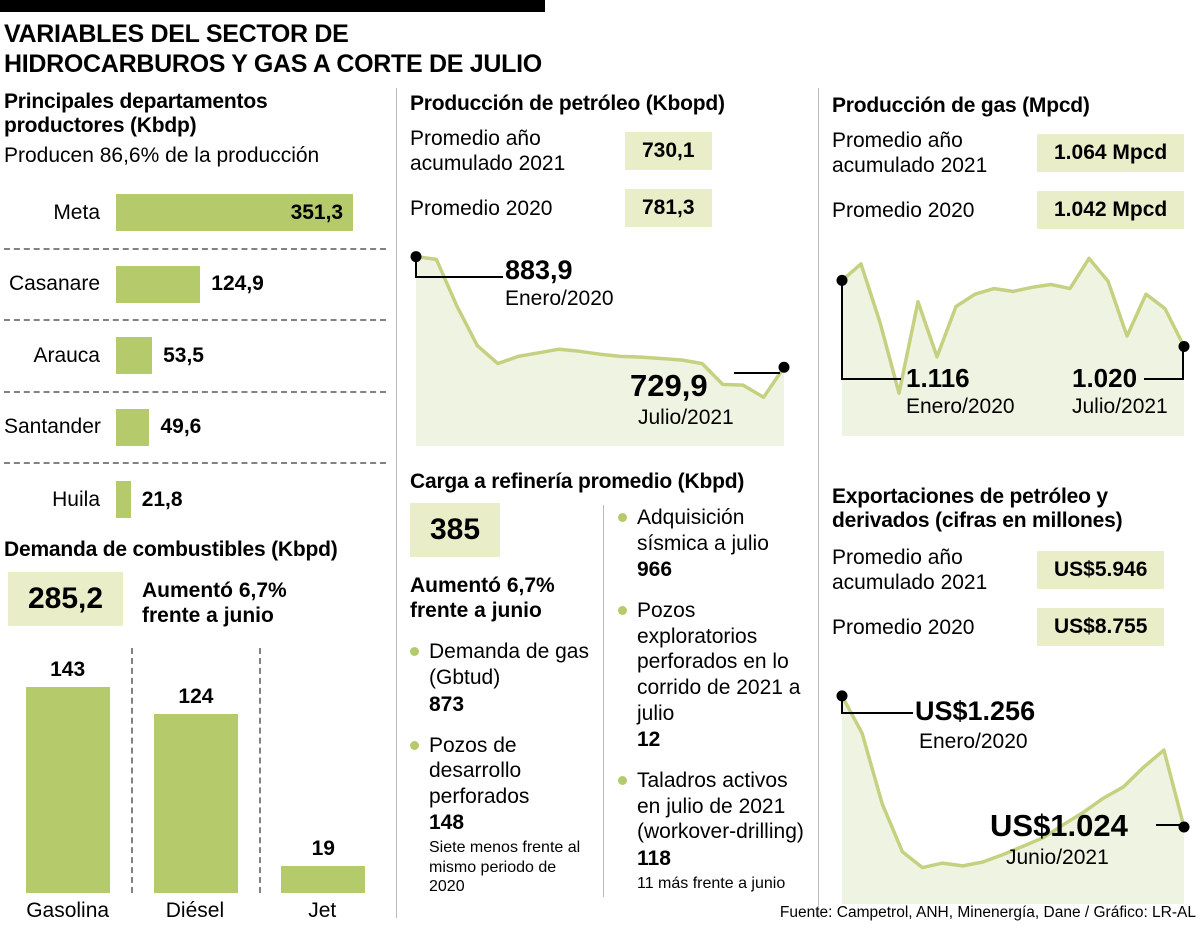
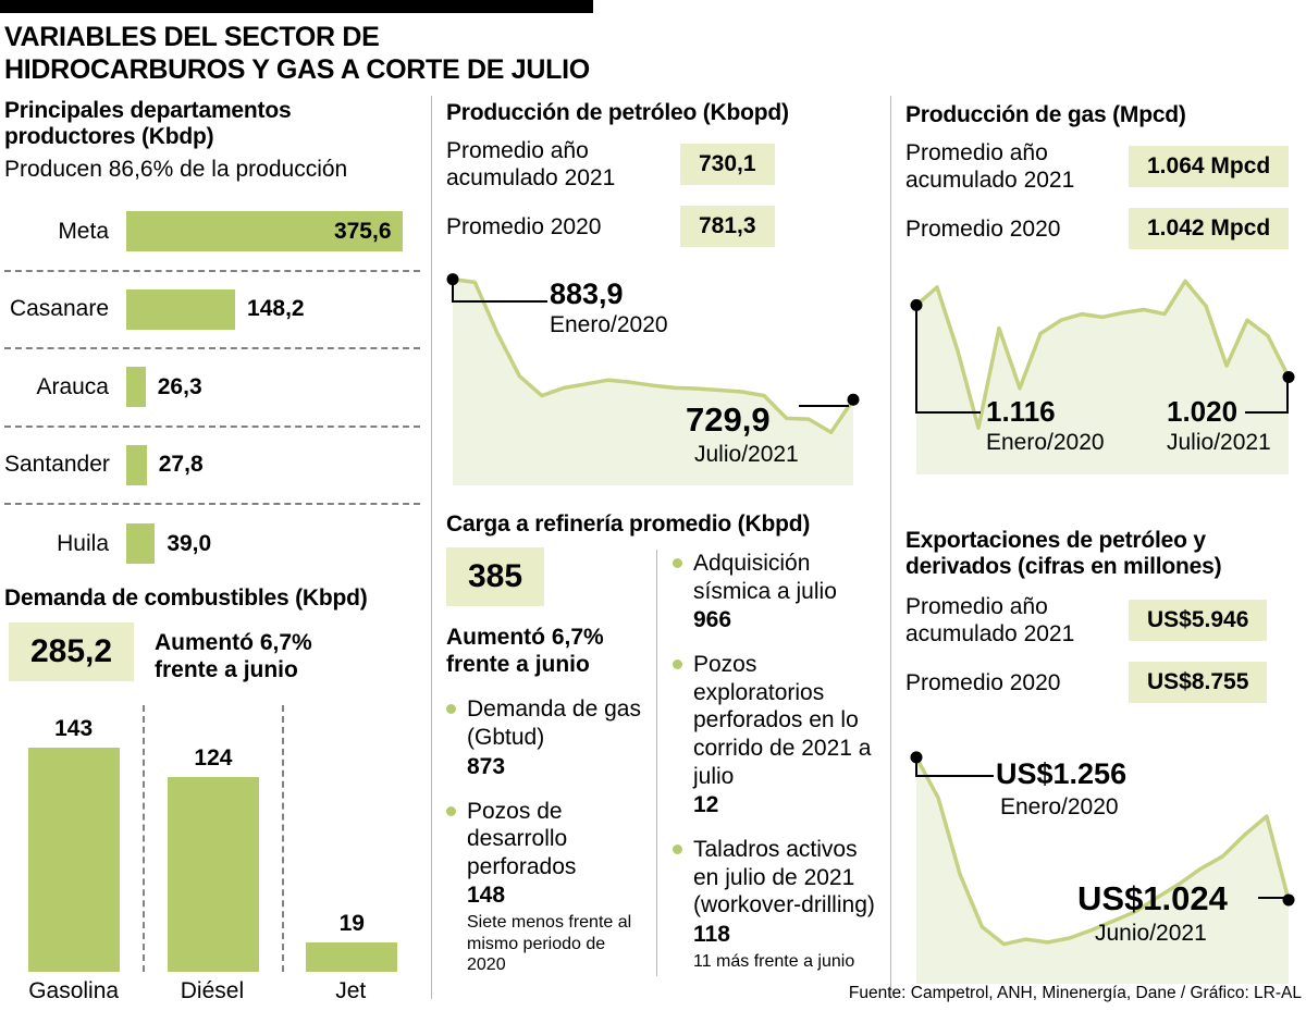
Principales departamentos productores (Kbdp)/Meta: 351,3 -> 375,6
Principales departamentos productores (Kbdp)/Casanare: 124,9 -> 148,2
Principales departamentos productores (Kbdp)/Arauca: 53,5 -> 26,3
Principales departamentos productores (Kbdp)/Santander: 49,6 -> 27,8
Principales departamentos productores (Kbdp)/Huila: 21,8 -> 39,0
